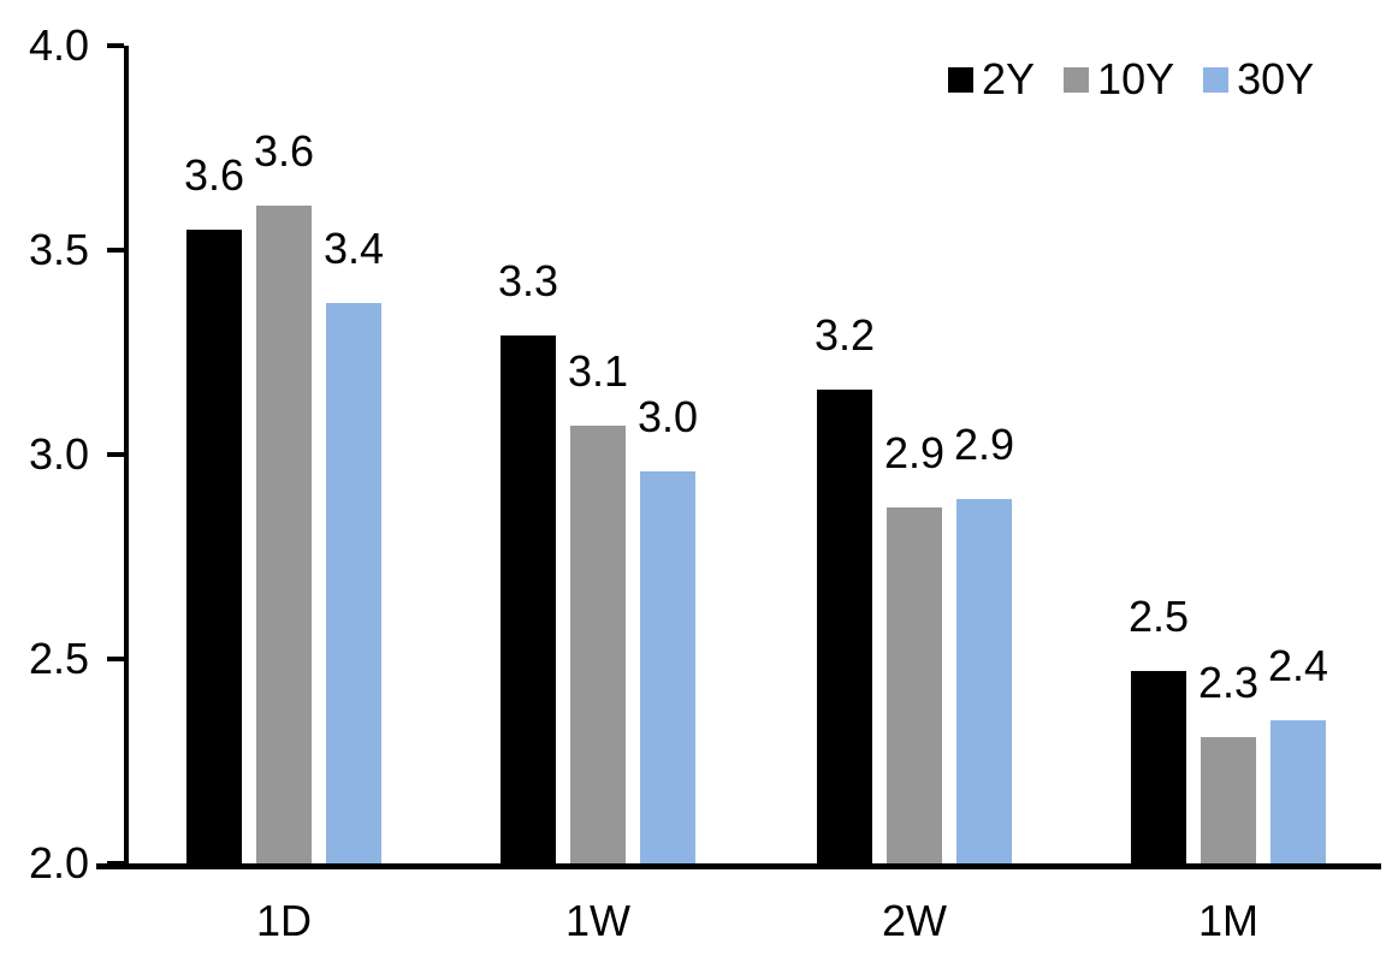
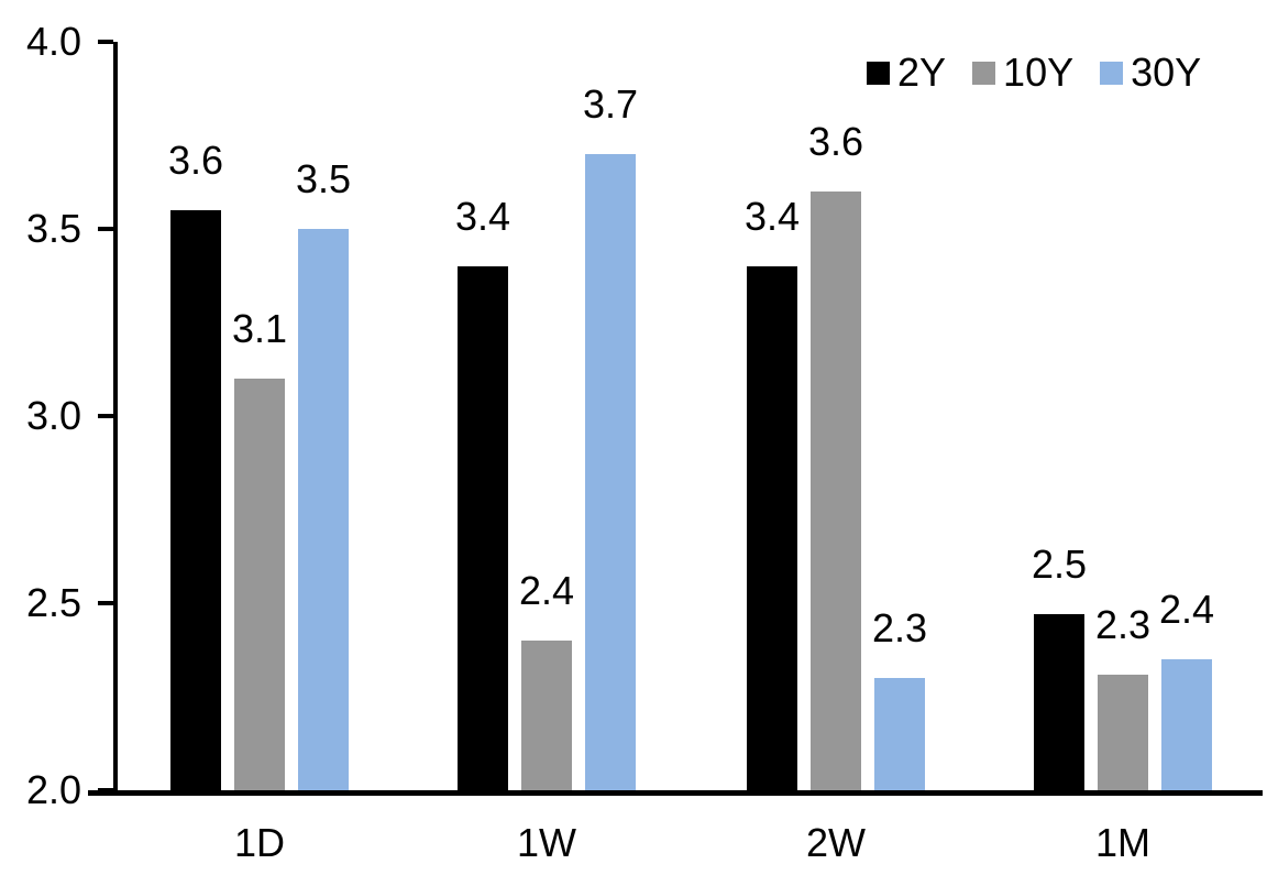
10Y/1D: 3.6 -> 3.1
30Y/1D: 3.4 -> 3.5
2Y/1W: 3.3 -> 3.4
10Y/1W: 3.1 -> 2.4
30Y/1W: 3.0 -> 3.7
2Y/2W: 3.2 -> 3.4
10Y/2W: 2.9 -> 3.6
30Y/2W: 2.9 -> 2.3
